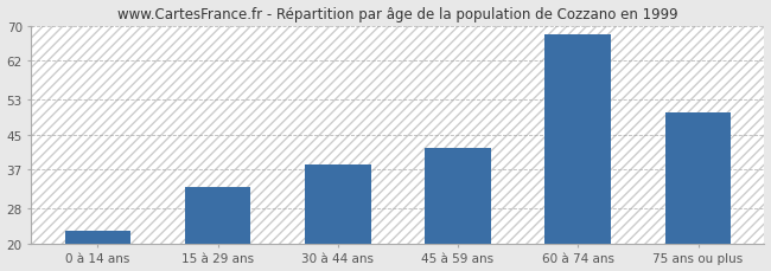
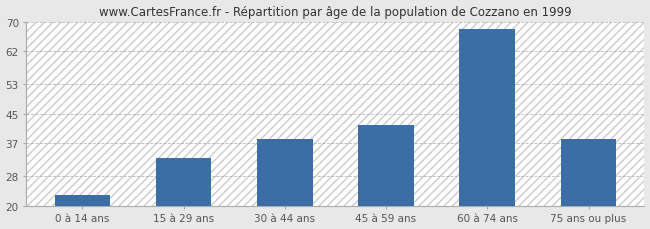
75 ans ou plus: 50 -> 38
